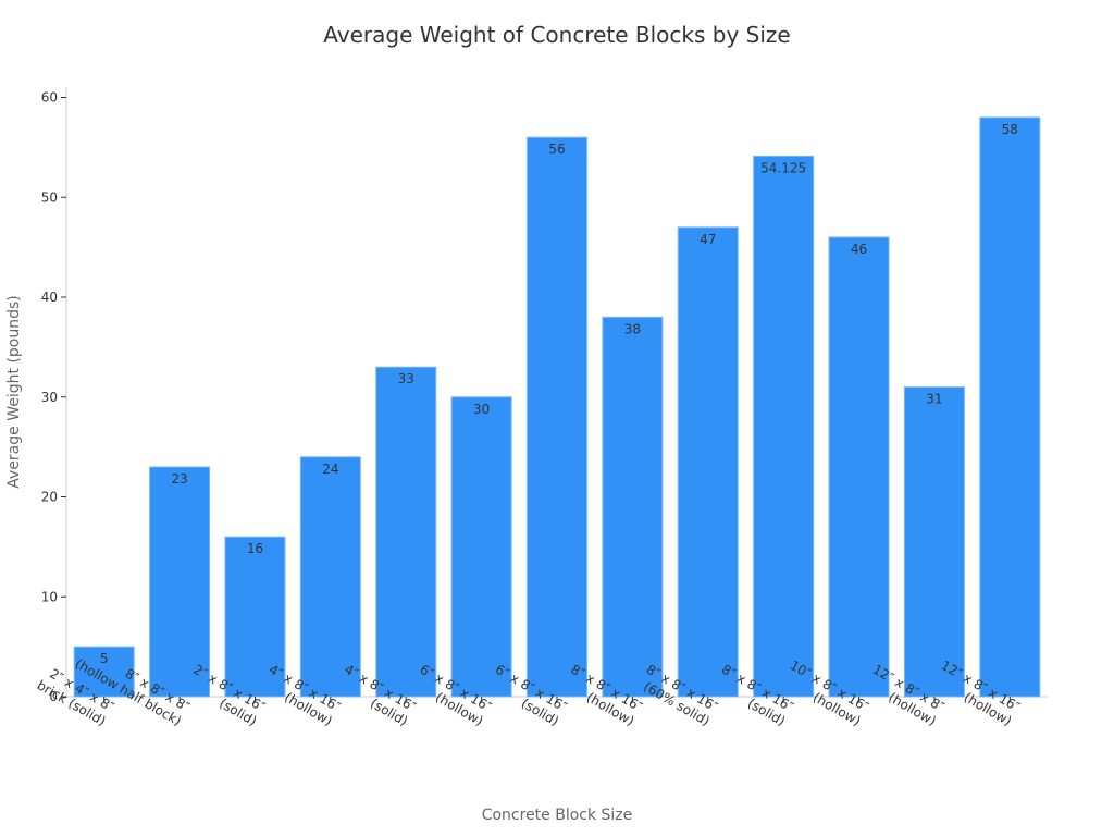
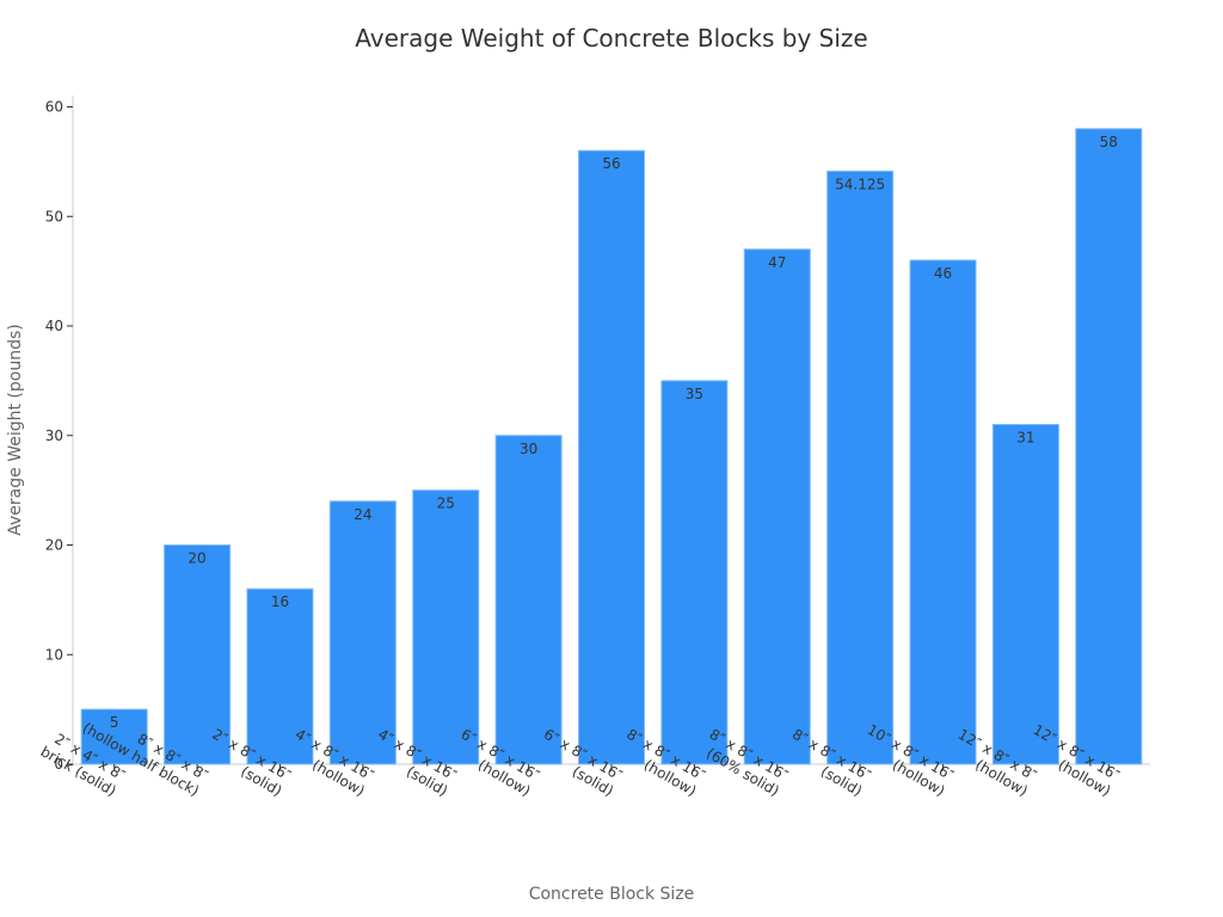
8″ x 8″ x 8″ (hollow half block): 23 -> 20
4″ x 8″ x 16″ (solid): 33 -> 25
8″ x 8″ x 16″ (hollow): 38 -> 35
